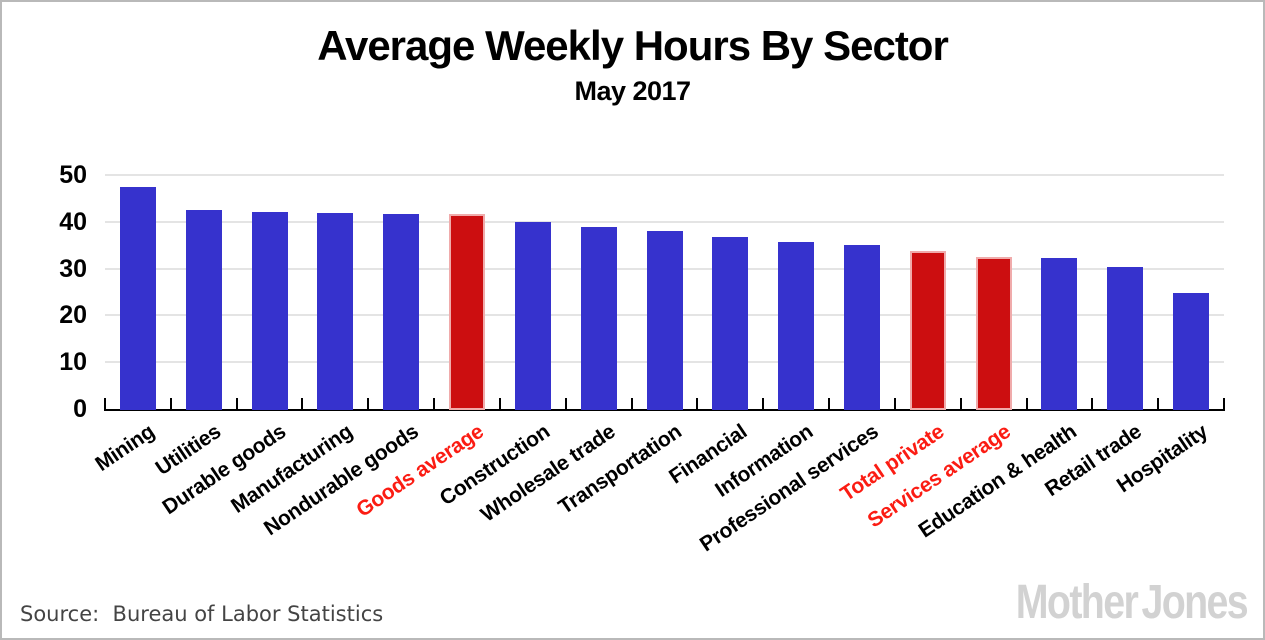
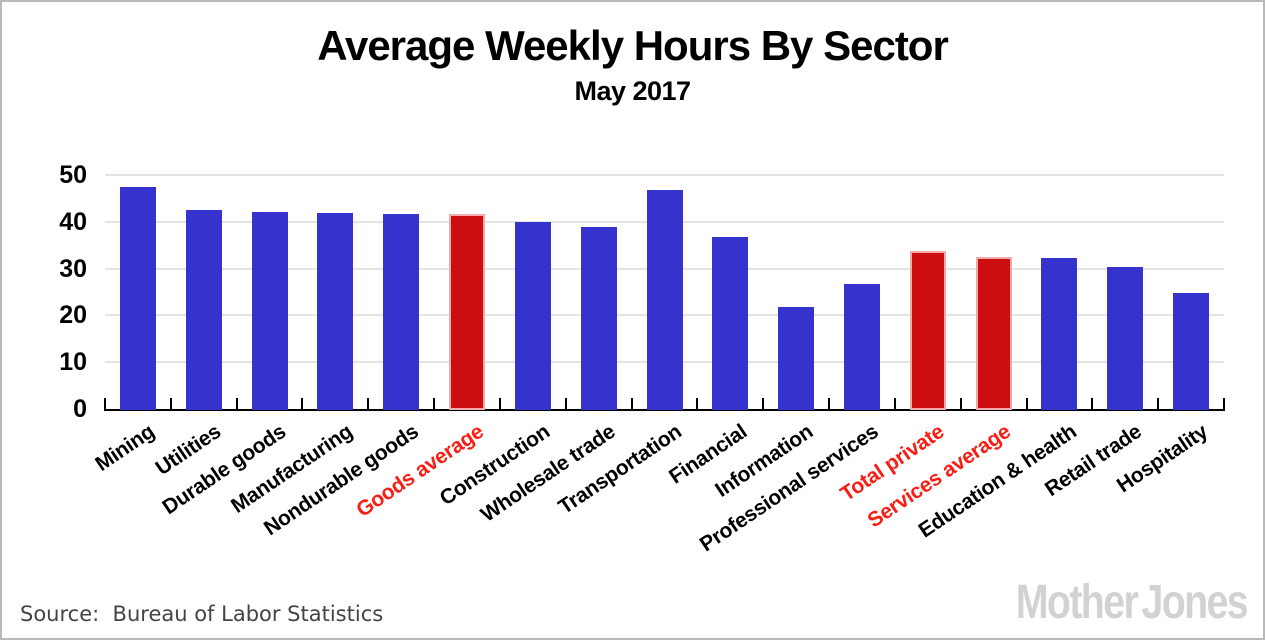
Transportation: 38 -> 47
Information: 36 -> 22
Professional services: 35 -> 27
